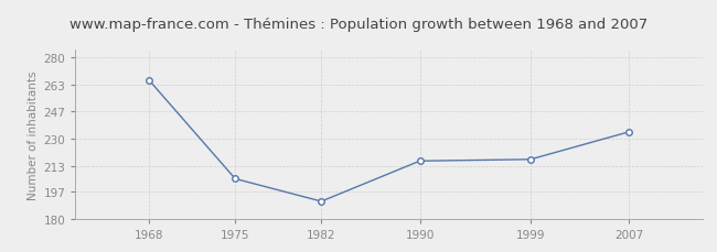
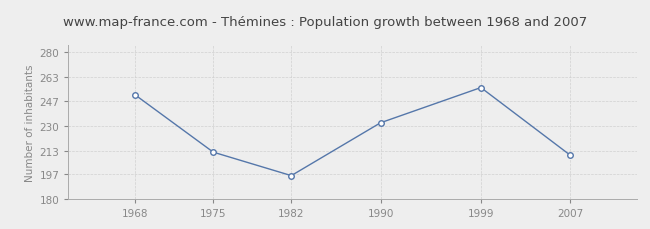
1968: 266 -> 251
1975: 205 -> 212
1982: 191 -> 196
1990: 216 -> 232
1999: 217 -> 256
2007: 234 -> 210
